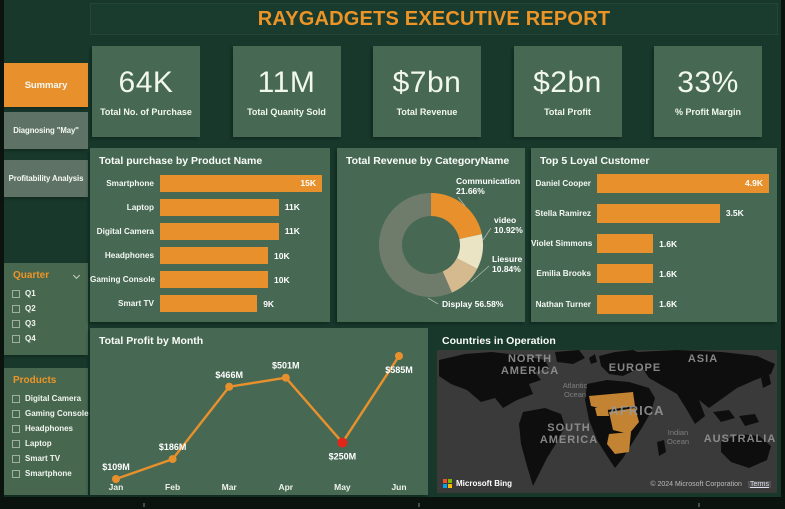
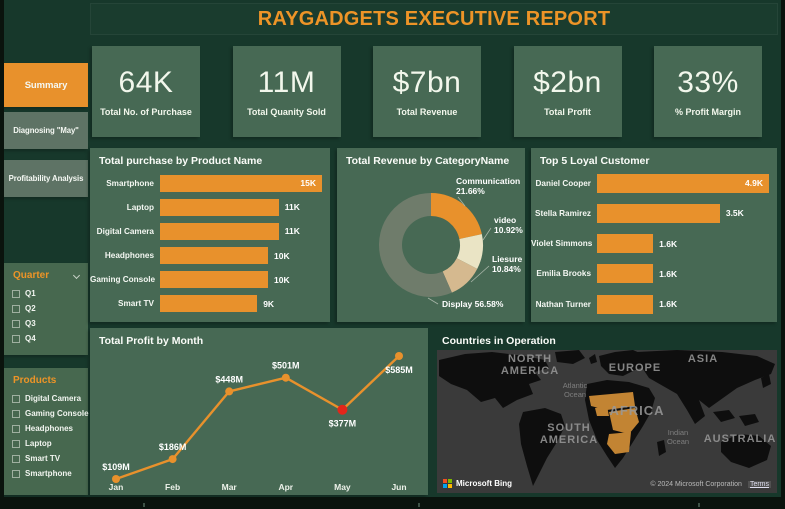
Total Profit by Month/Mar: $466M -> $448M
Total Profit by Month/May: $250M -> $377M
